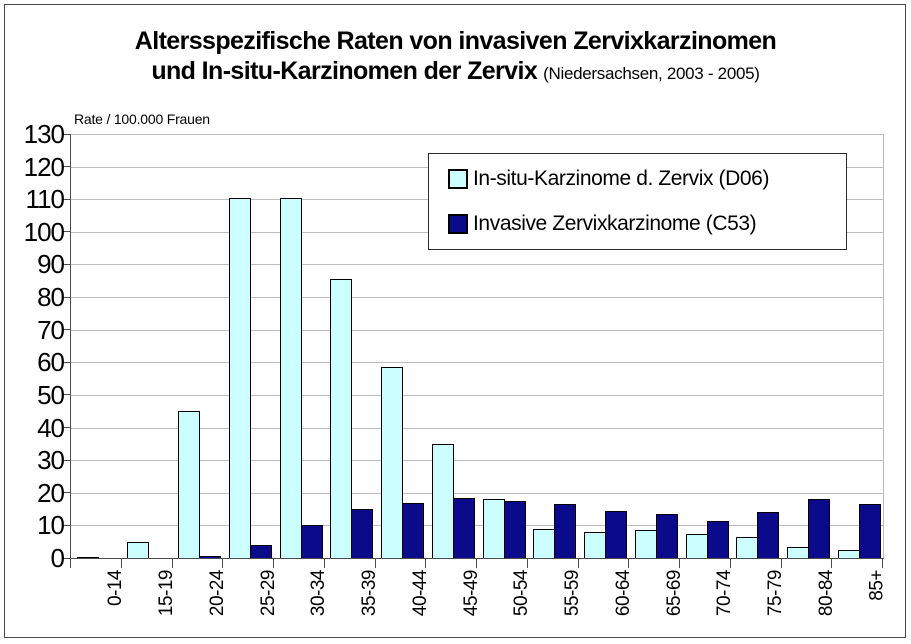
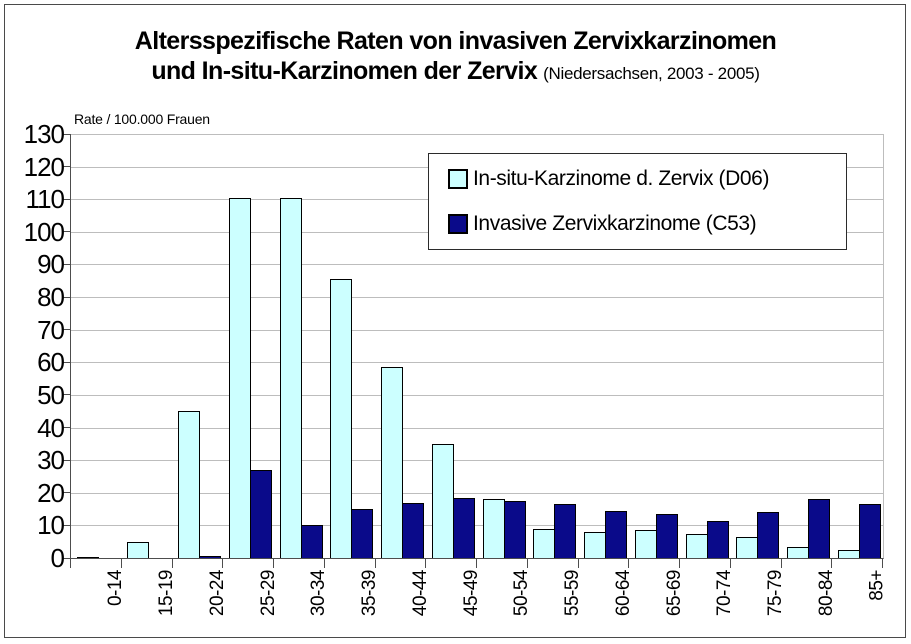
Invasive Zervixkarzinome (C53)/25-29: 4 -> 27
